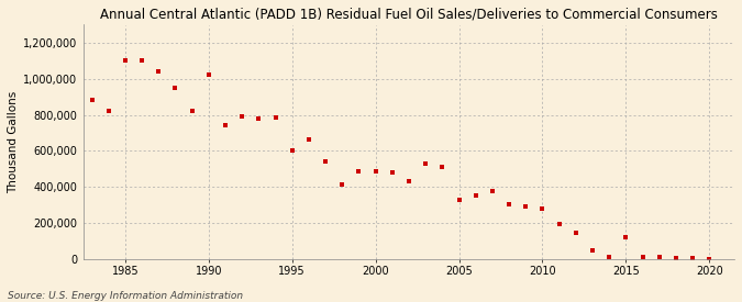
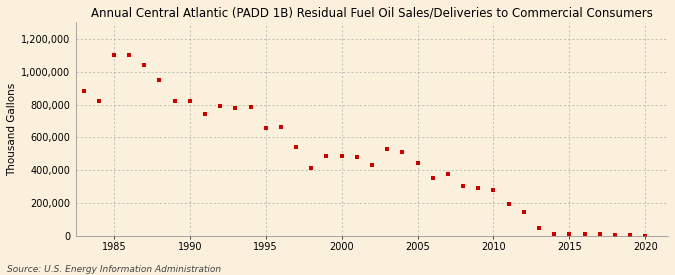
1990: 1,020,000 -> 820,000
1995: 600,000 -> 660,000
2005: 330,000 -> 440,000
2015: 120,000 -> 20,000
